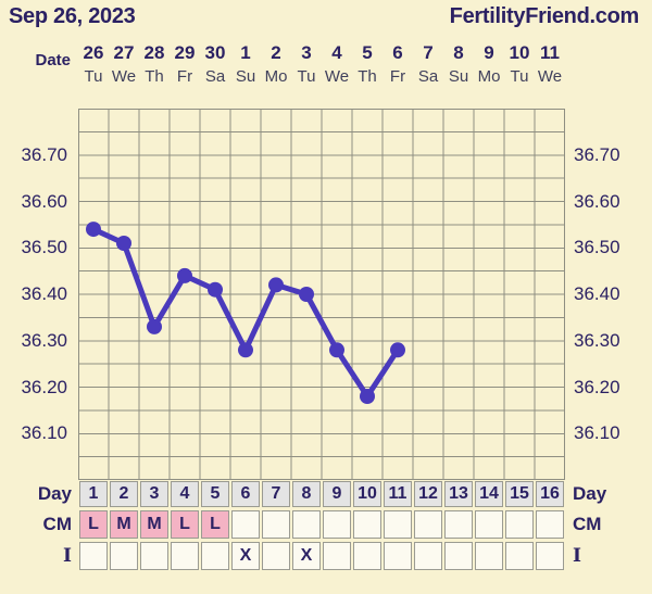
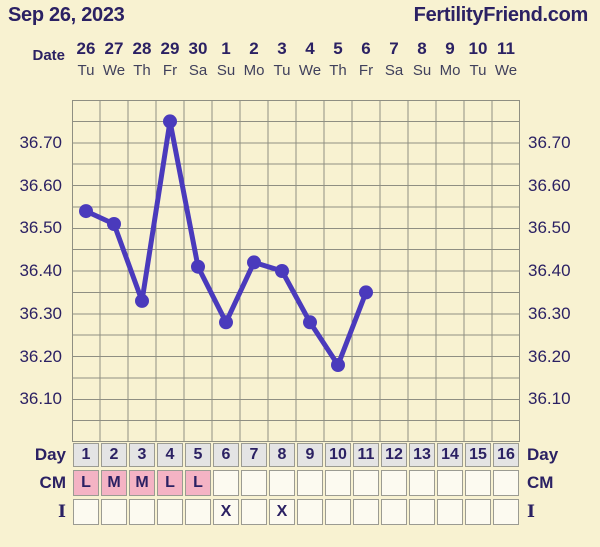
4: 36.44 -> 36.75
11: 36.28 -> 36.35
